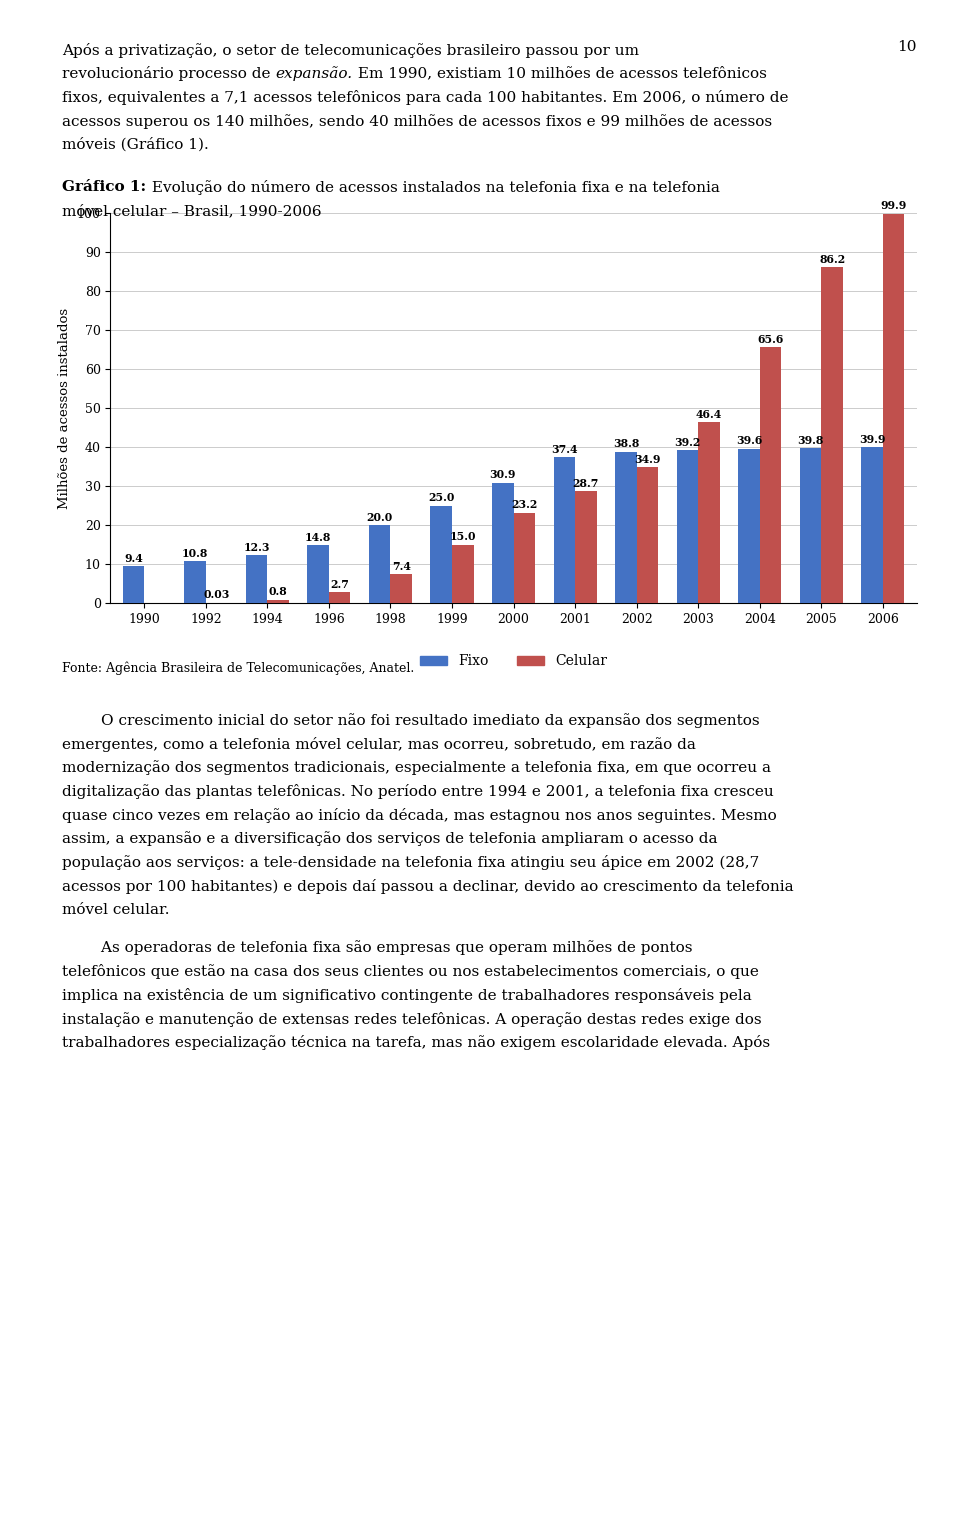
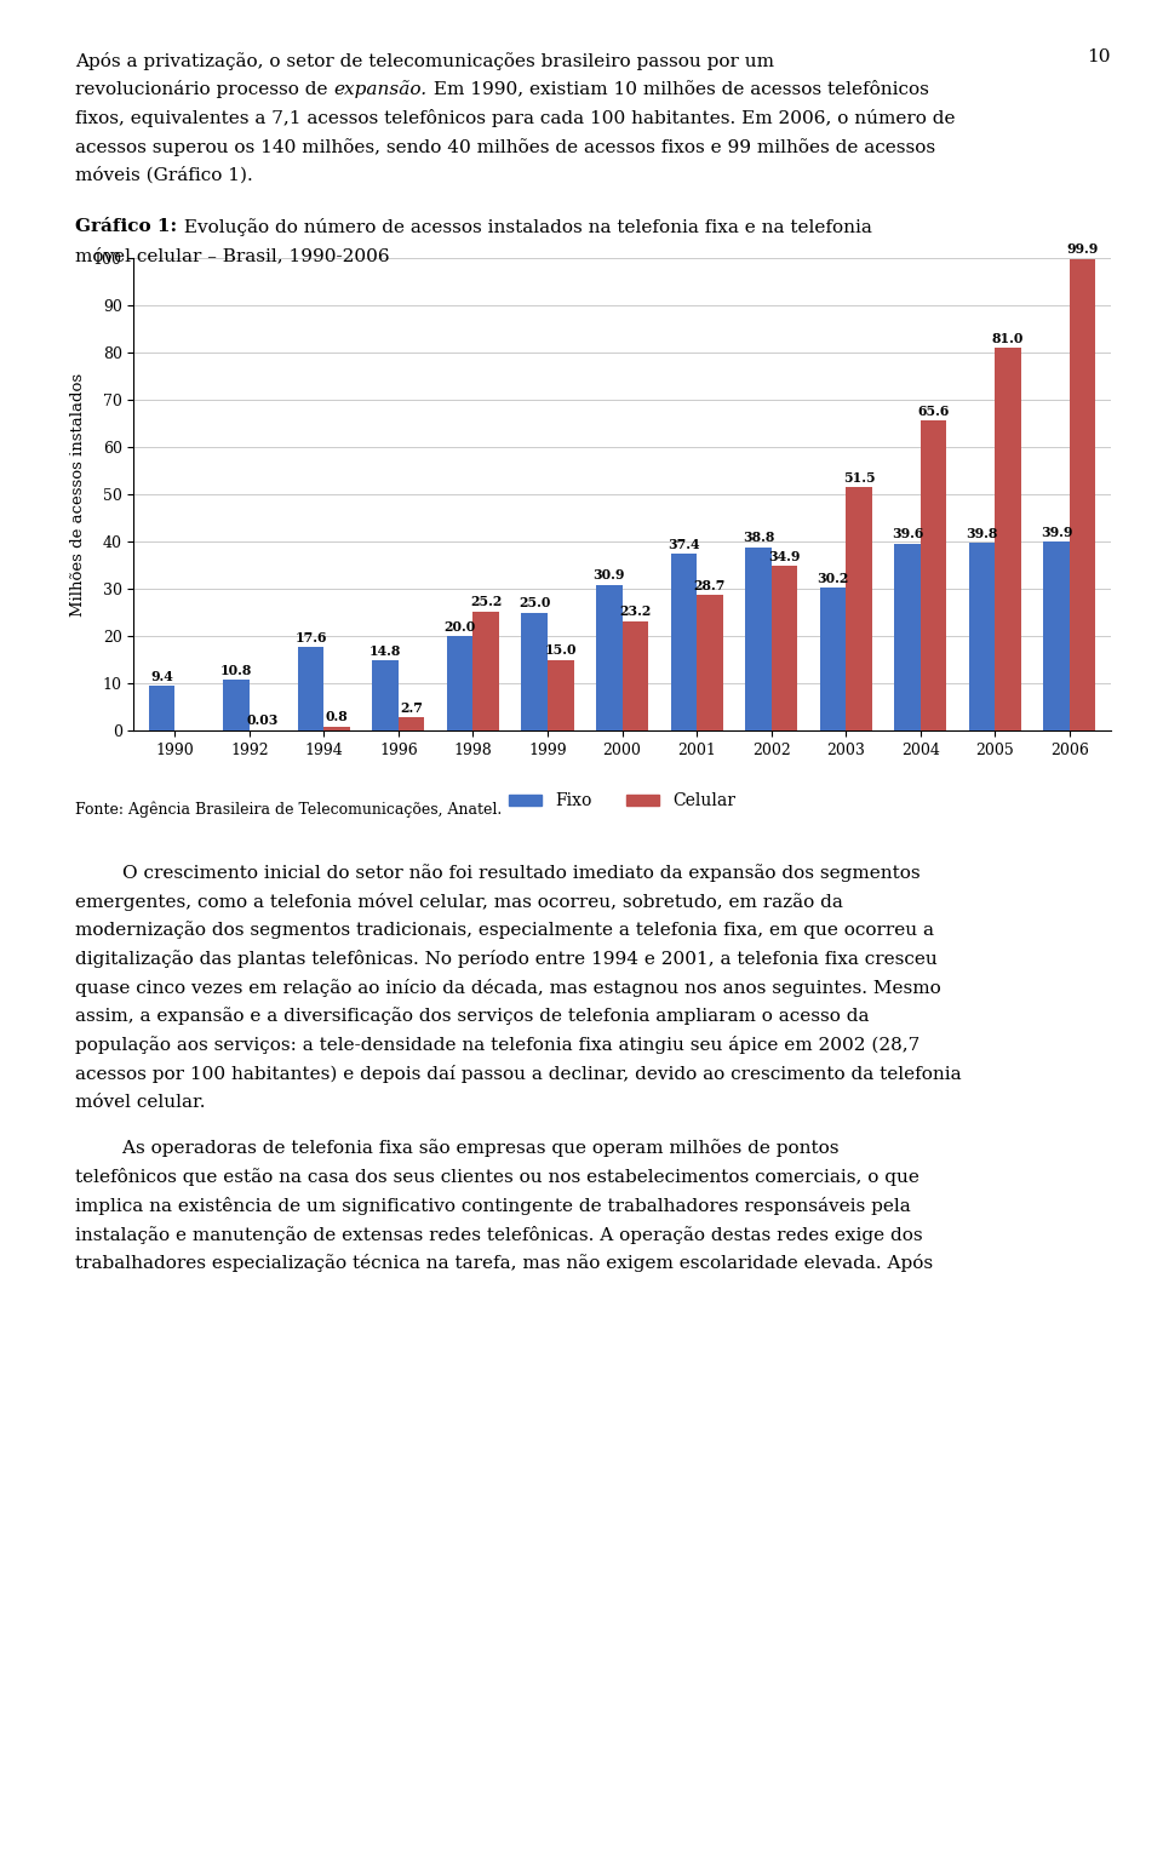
Fixo/1994: 12.3 -> 17.6
Celular/1998: 7.4 -> 25.2
Fixo/2003: 39.2 -> 30.2
Celular/2003: 46.4 -> 51.5
Celular/2005: 86.2 -> 81.0
